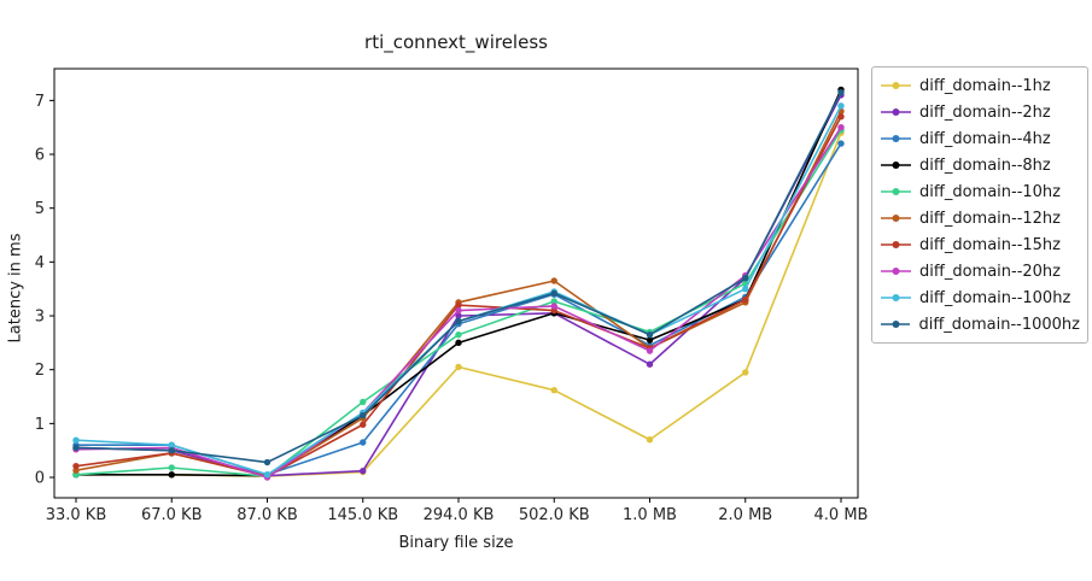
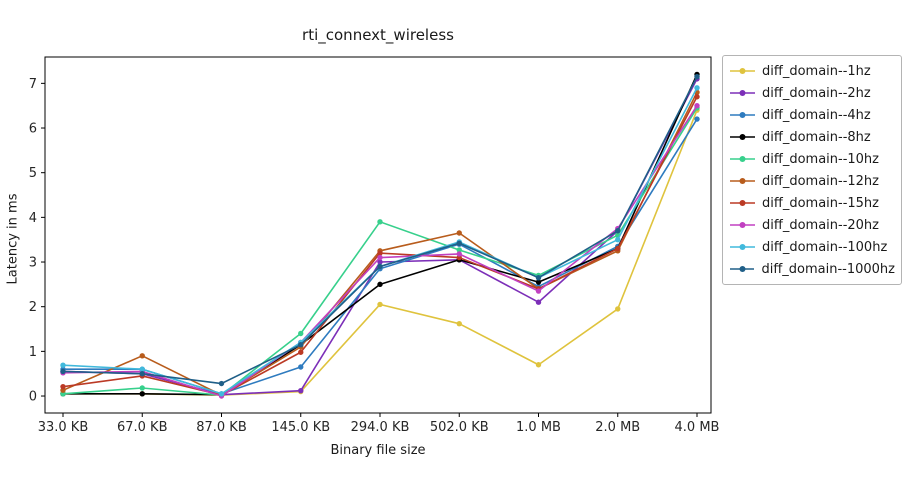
diff_domain--12hz/67.0 KB: 0.5 -> 0.9
diff_domain--10hz/294.0 KB: 2.6 -> 3.9
